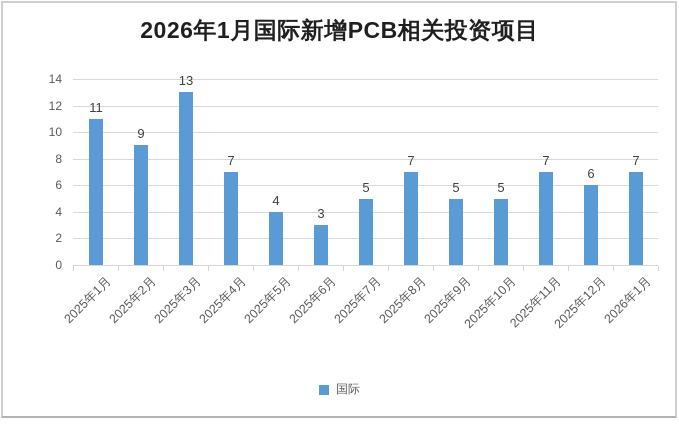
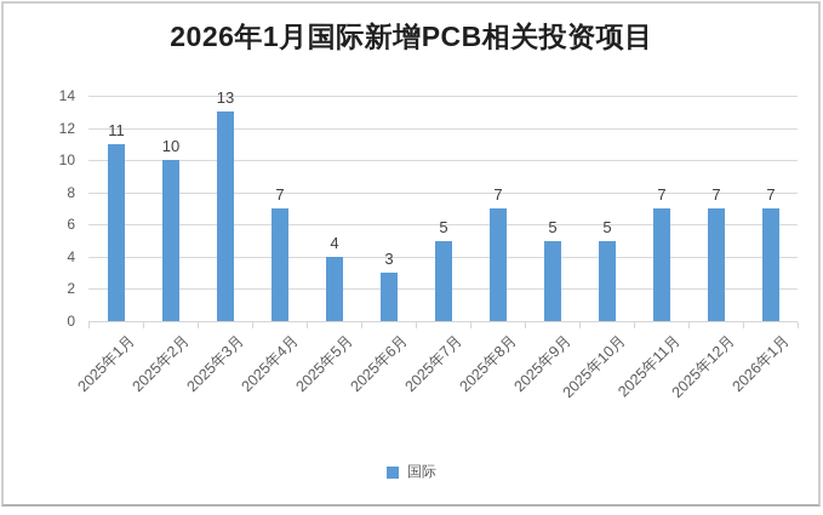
2025年2月: 9 -> 10
2025年12月: 6 -> 7
